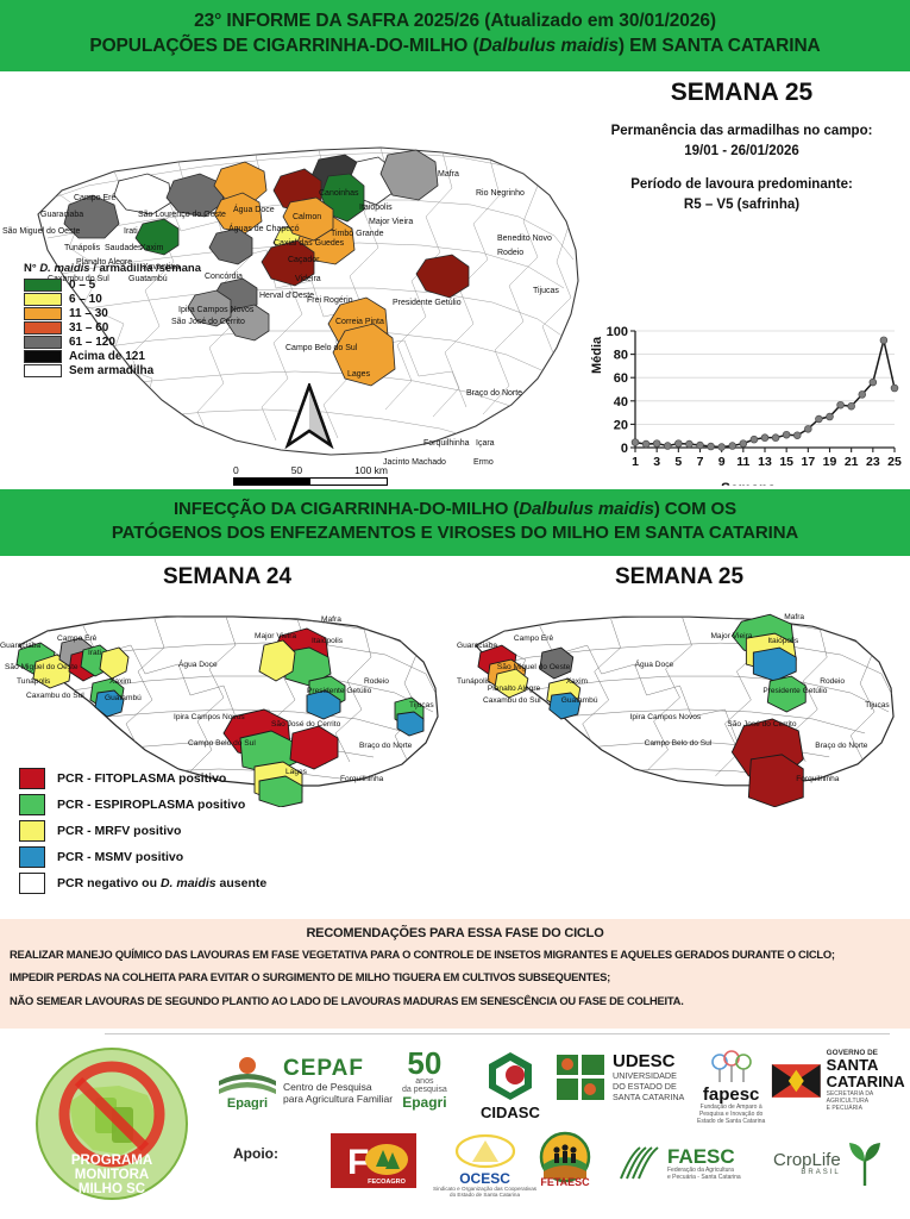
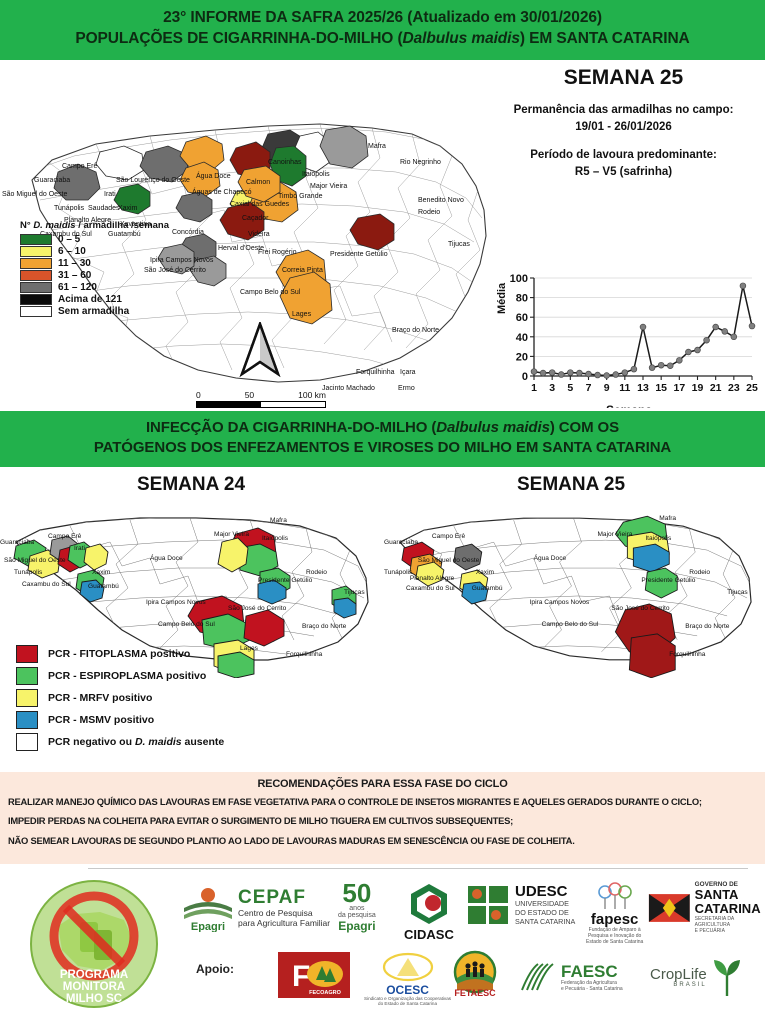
13: 10 -> 50
21: 40 -> 50
23: 60 -> 40
